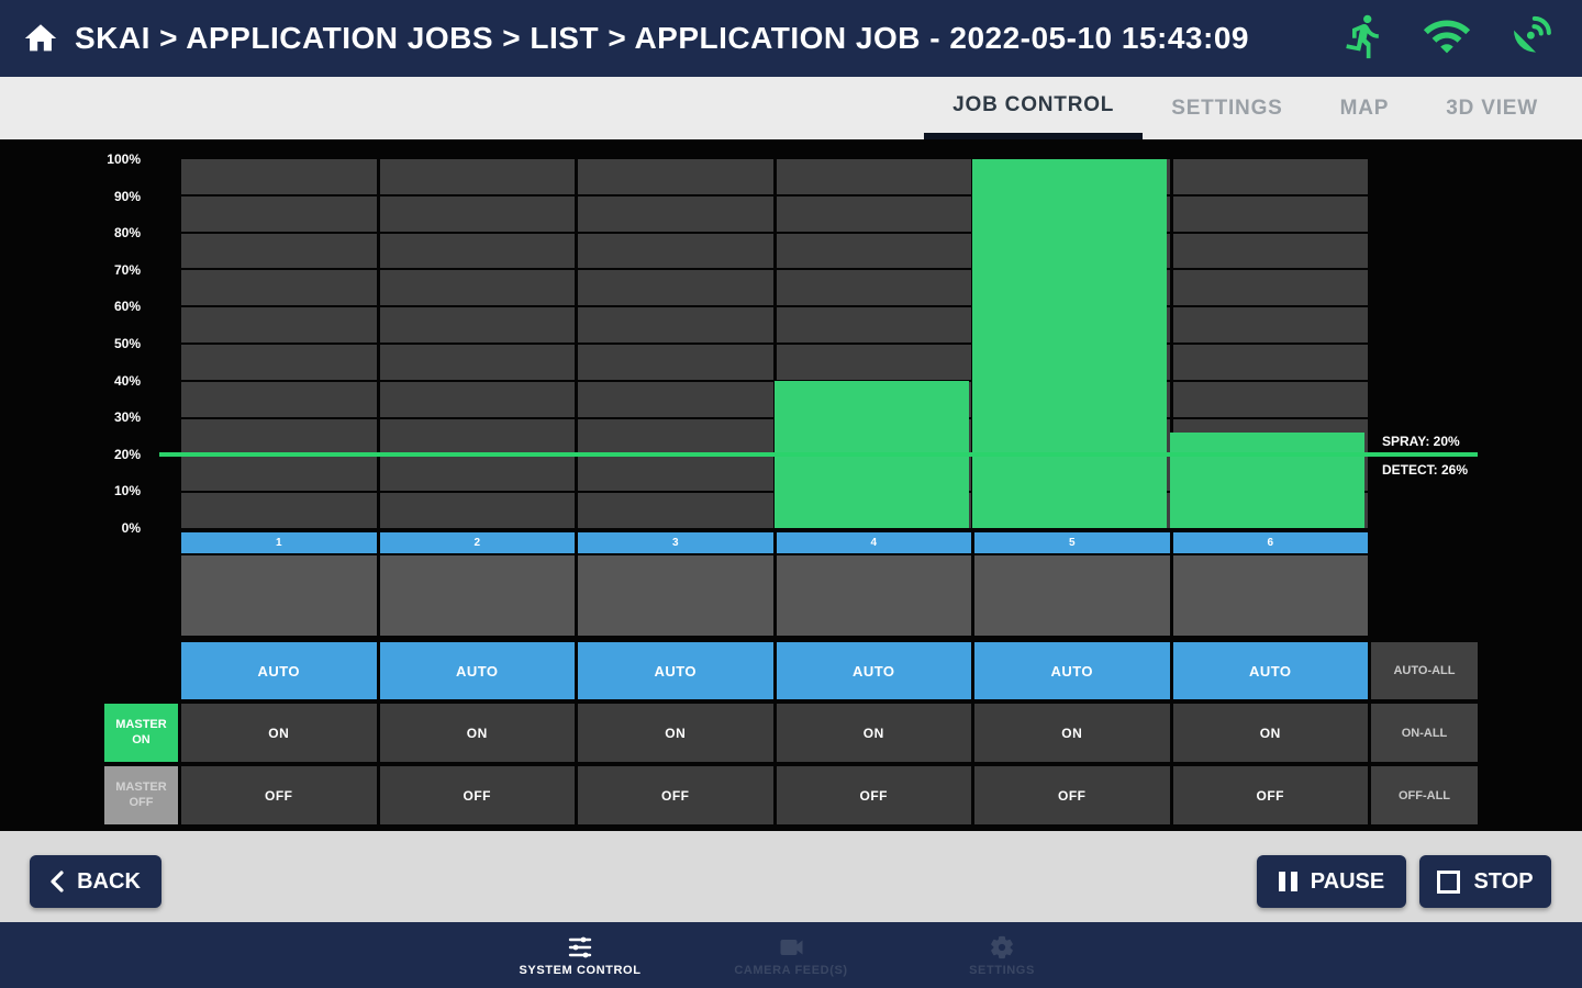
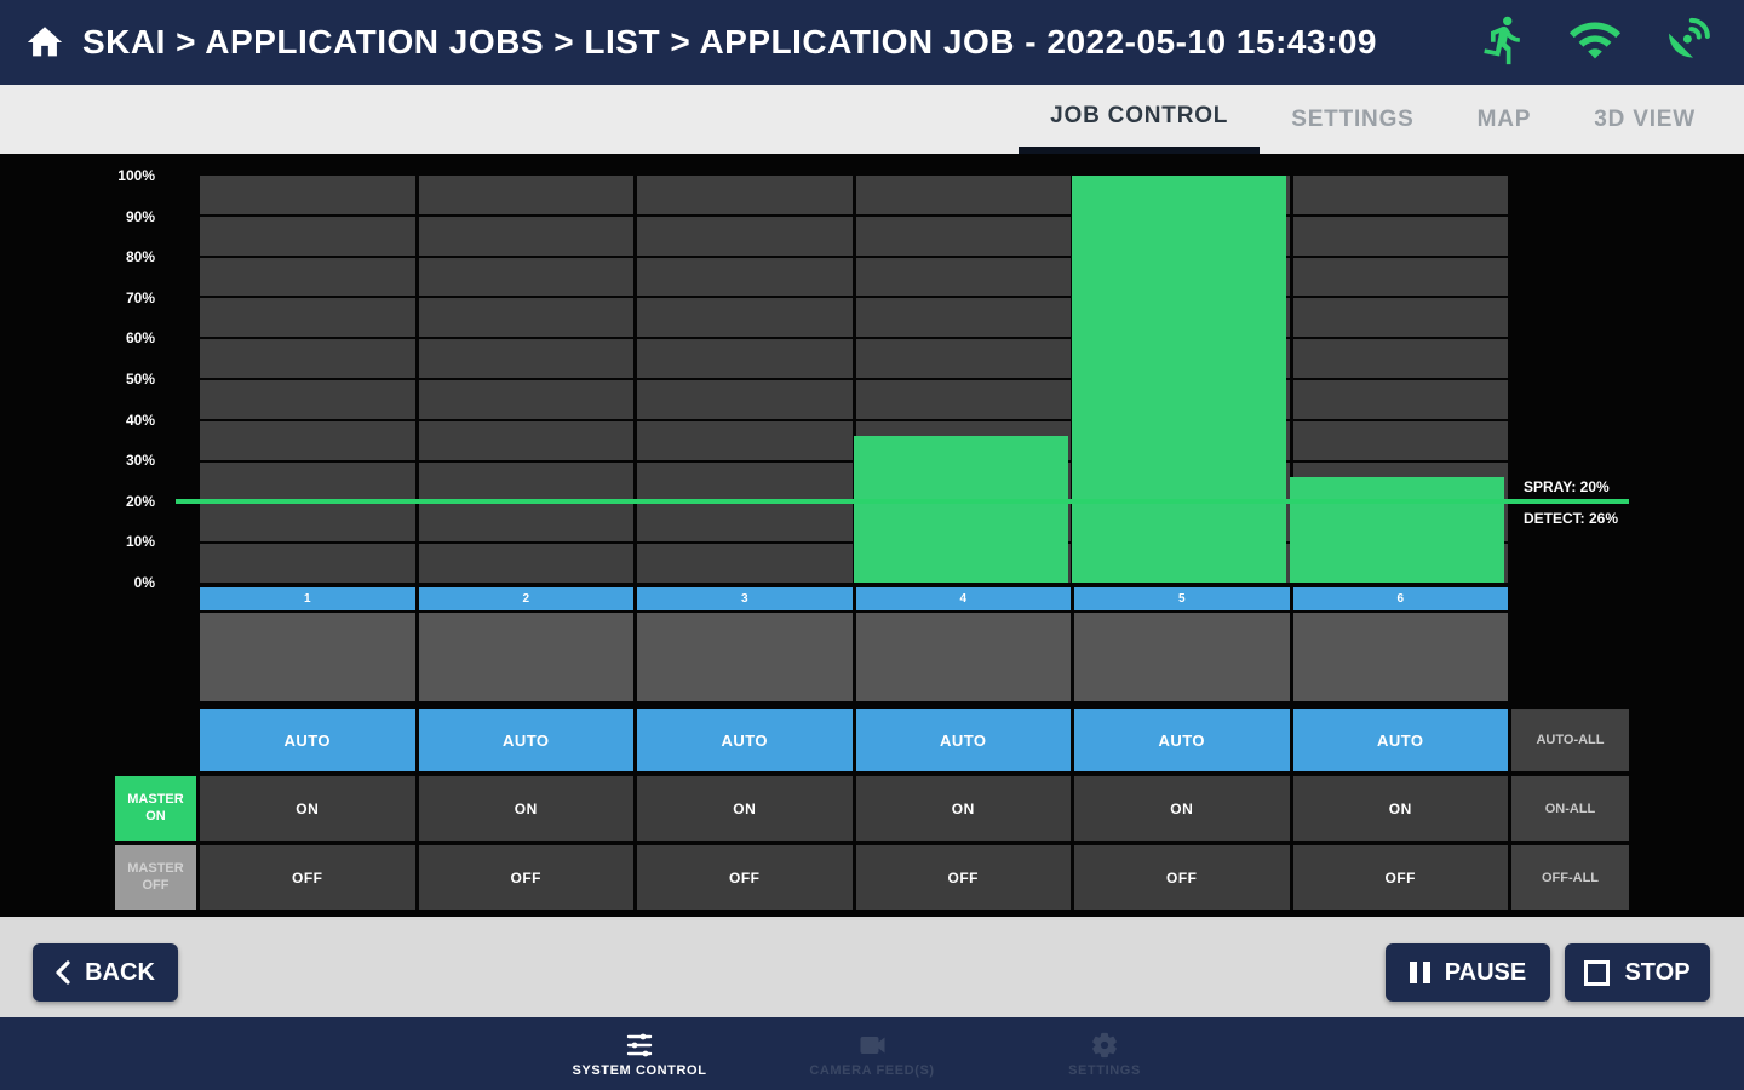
4: 40% -> 36%
